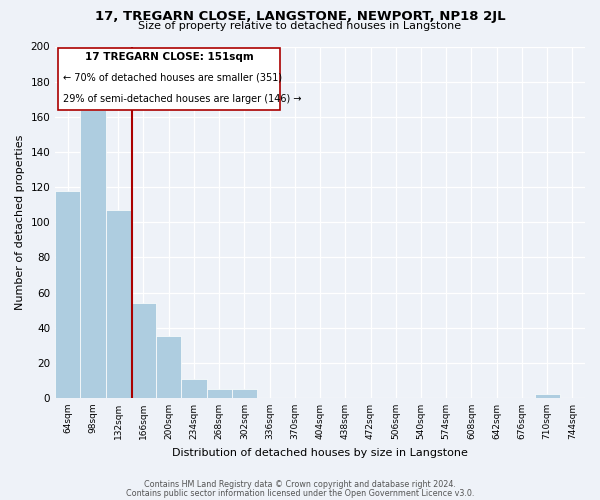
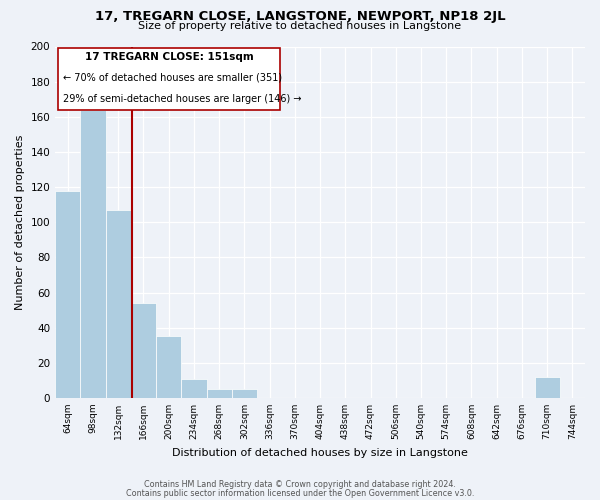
710sqm: 2 -> 12
